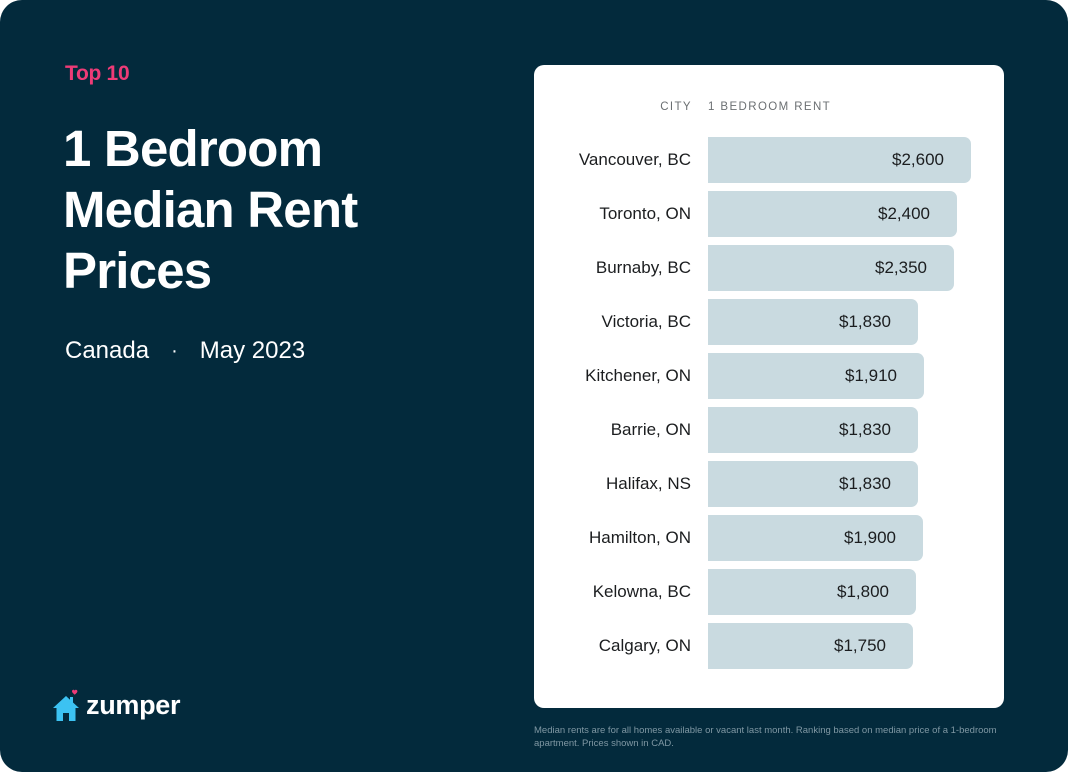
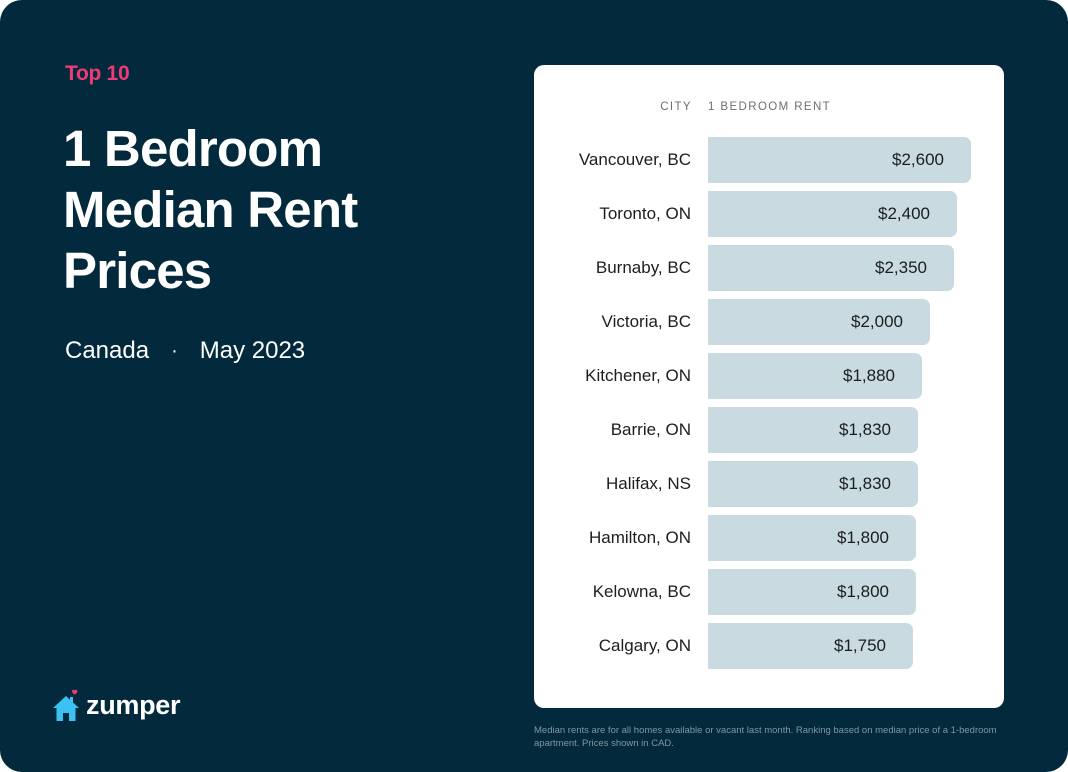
Victoria, BC: $1,830 -> $2,000
Kitchener, ON: $1,910 -> $1,880
Hamilton, ON: $1,900 -> $1,800
